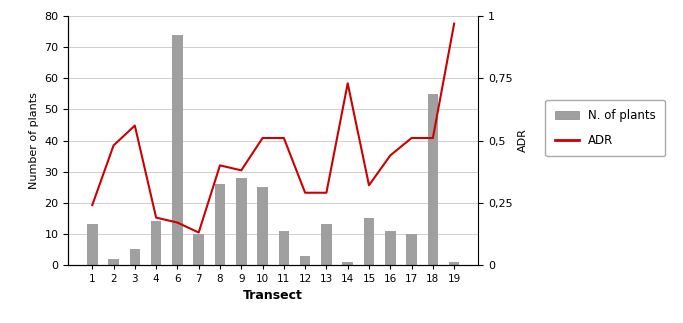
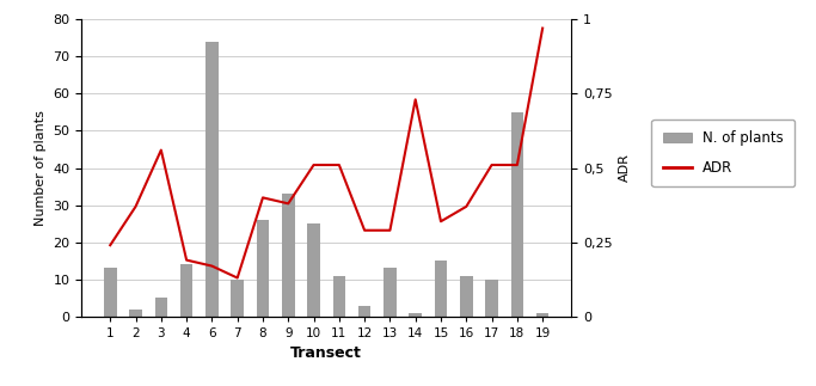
ADR/2: 0,48 -> 0,37
N. of plants/9: 28 -> 33
ADR/16: 0,44 -> 0,37
